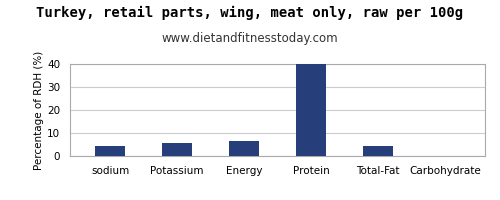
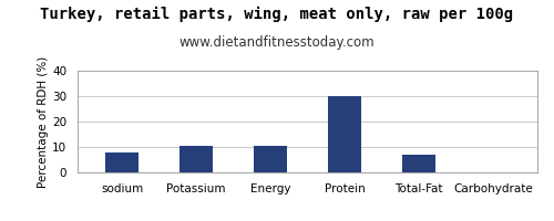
sodium: 4.5 -> 8.0
Potassium: 5.5 -> 10.5
Energy: 6.5 -> 10.5
Protein: 40.0 -> 30.0
Total-Fat: 4.5 -> 7.0
